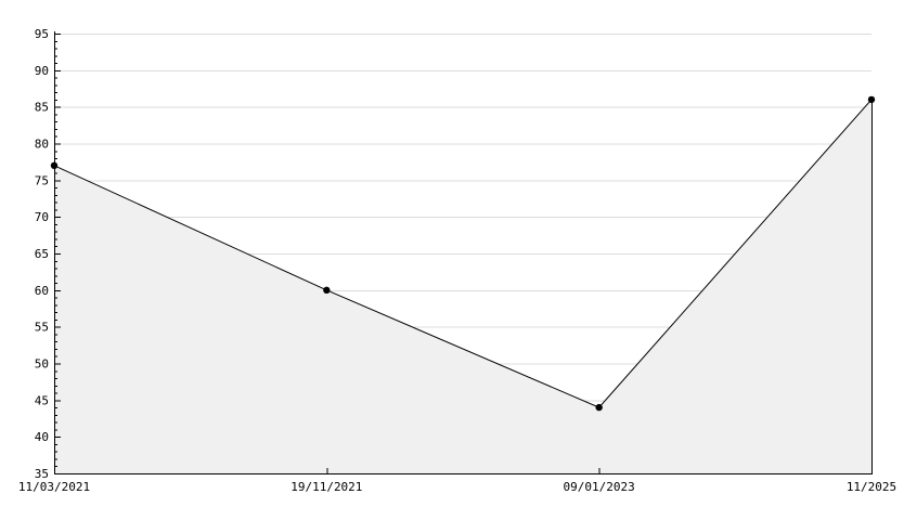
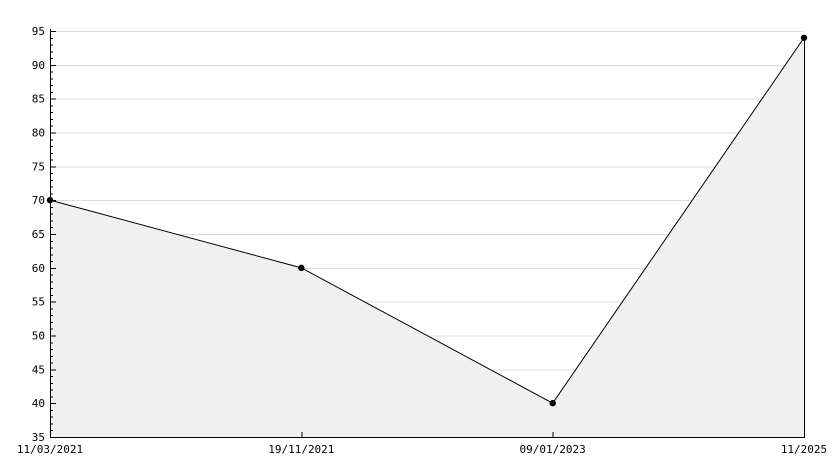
11/03/2021: 77 -> 70
09/01/2023: 44 -> 40
11/2025: 86 -> 94
